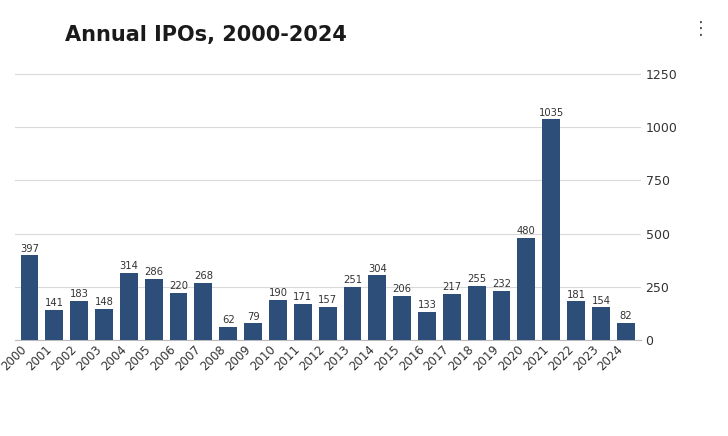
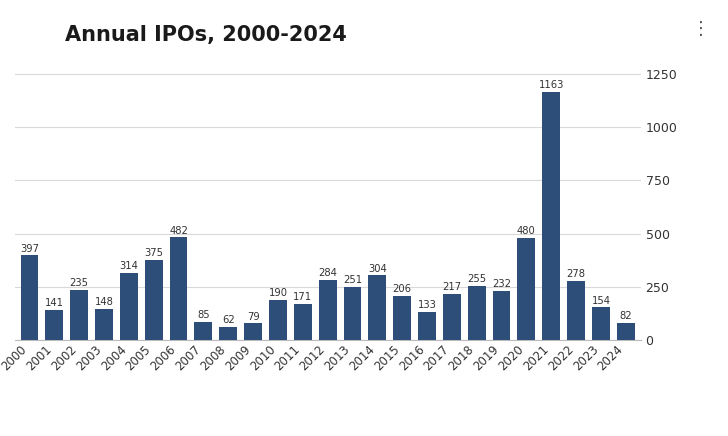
2002: 183 -> 235
2005: 286 -> 375
2006: 220 -> 482
2007: 268 -> 85
2012: 157 -> 284
2021: 1035 -> 1163
2022: 181 -> 278
